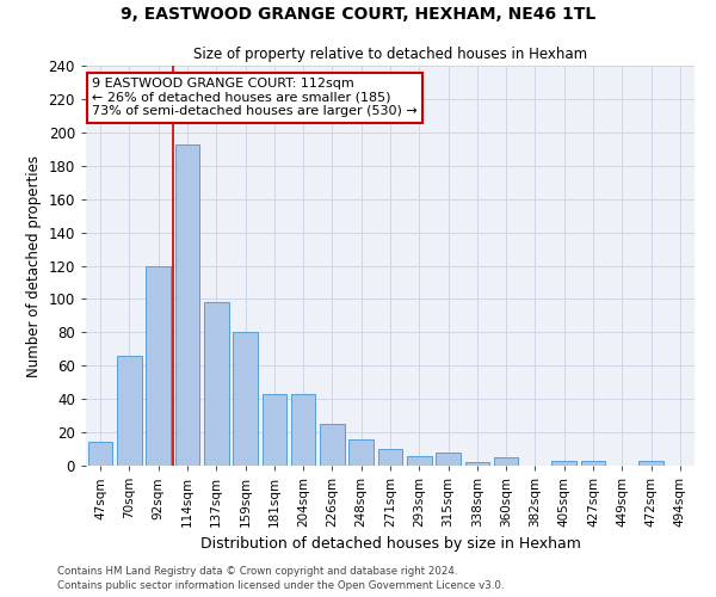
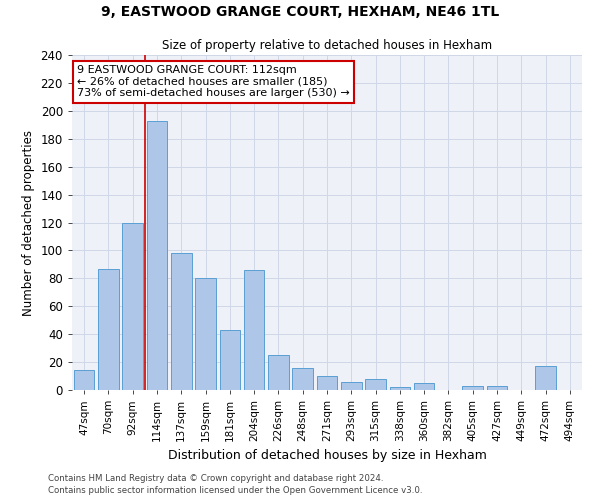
70sqm: 66 -> 87
204sqm: 43 -> 86
472sqm: 3 -> 17
